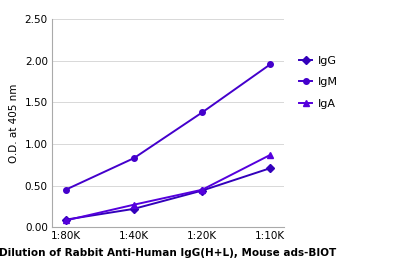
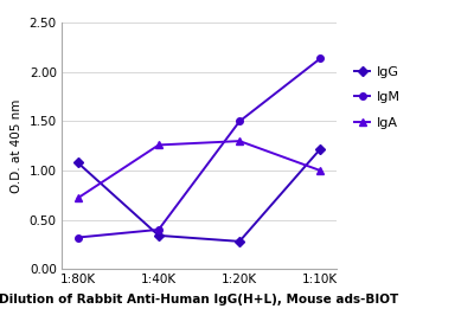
IgG/1:80K: 0.09 -> 1.08
IgM/1:80K: 0.45 -> 0.32
IgA/1:80K: 0.08 -> 0.72
IgG/1:40K: 0.22 -> 0.34
IgM/1:40K: 0.83 -> 0.40
IgA/1:40K: 0.27 -> 1.26
IgG/1:20K: 0.44 -> 0.28
IgM/1:20K: 1.38 -> 1.50
IgA/1:20K: 0.45 -> 1.30
IgG/1:10K: 0.71 -> 1.22
IgM/1:10K: 1.96 -> 2.14
IgA/1:10K: 0.87 -> 1.00
